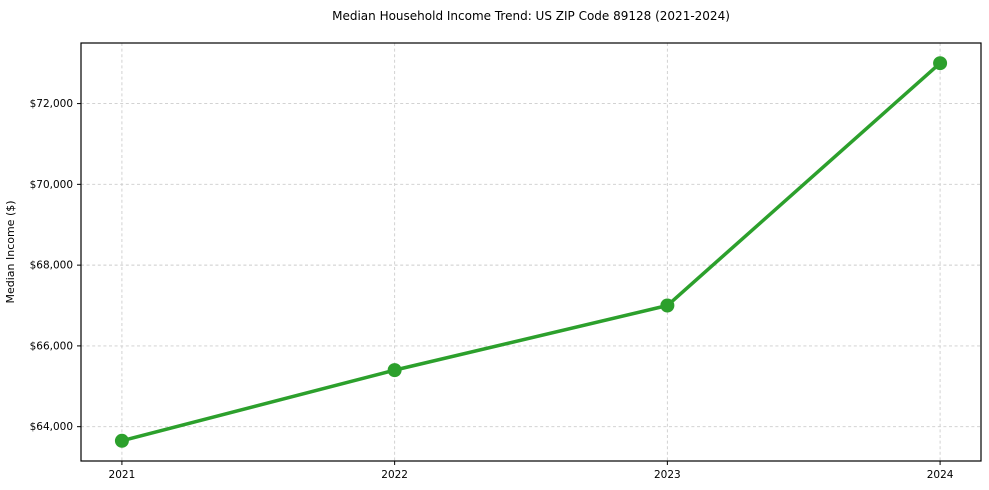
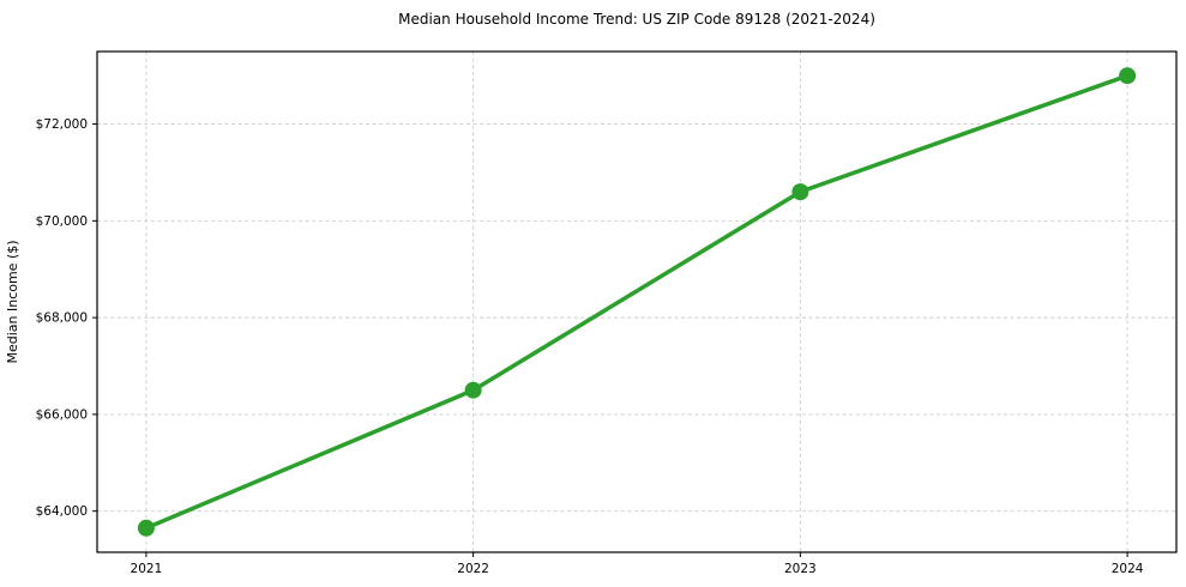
2022: $65400 -> $66500
2023: $67000 -> $70600
